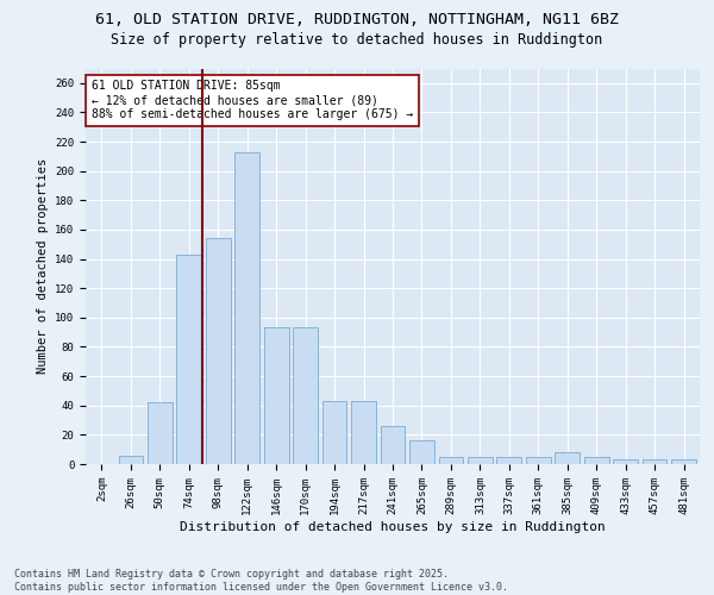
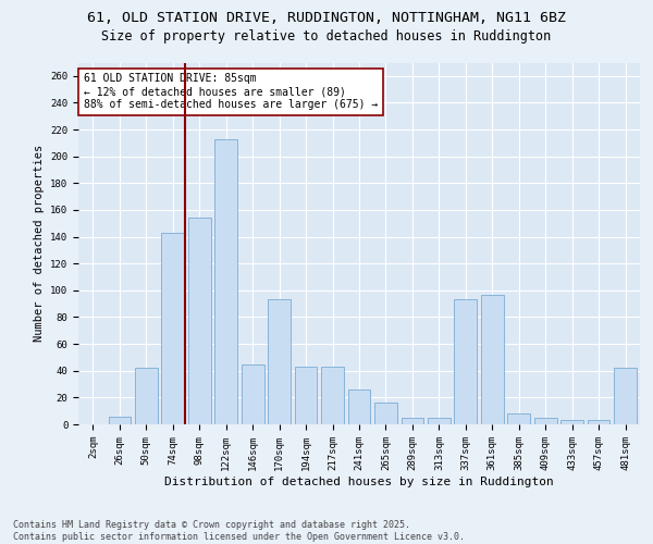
146sqm: 93 -> 45
337sqm: 5 -> 93
361sqm: 5 -> 97
481sqm: 3 -> 42
